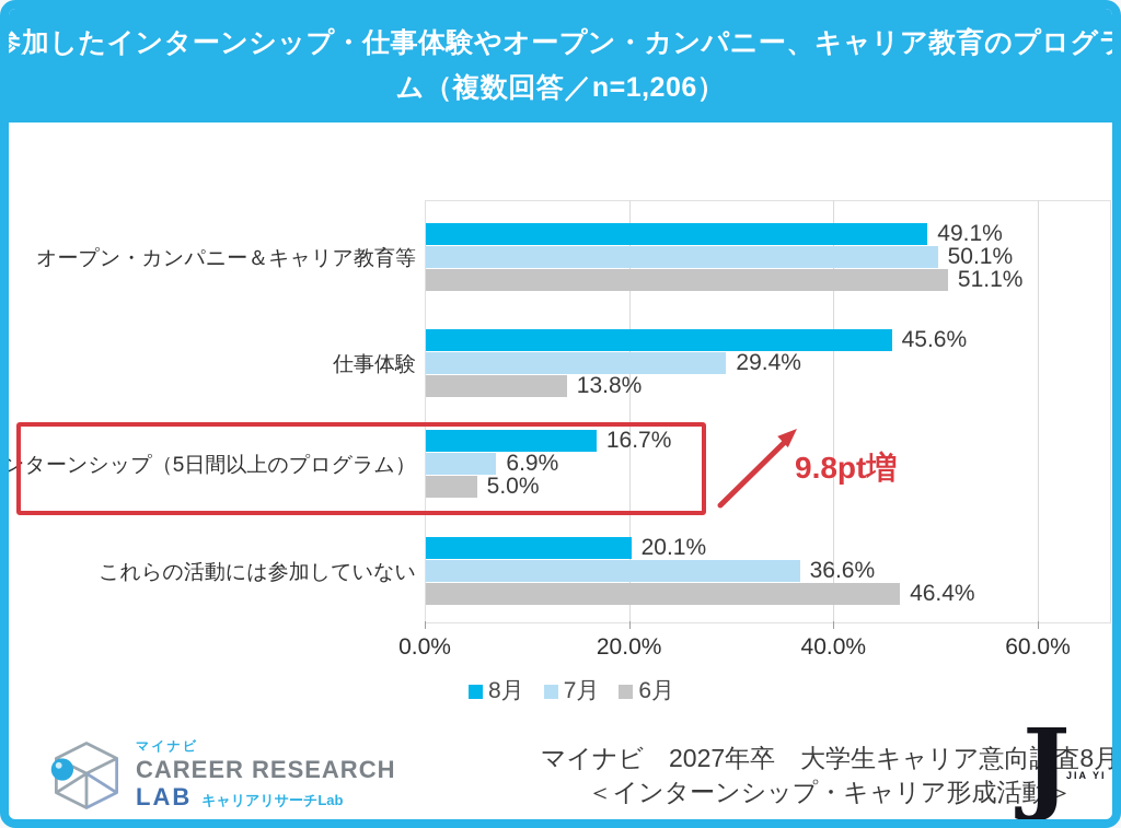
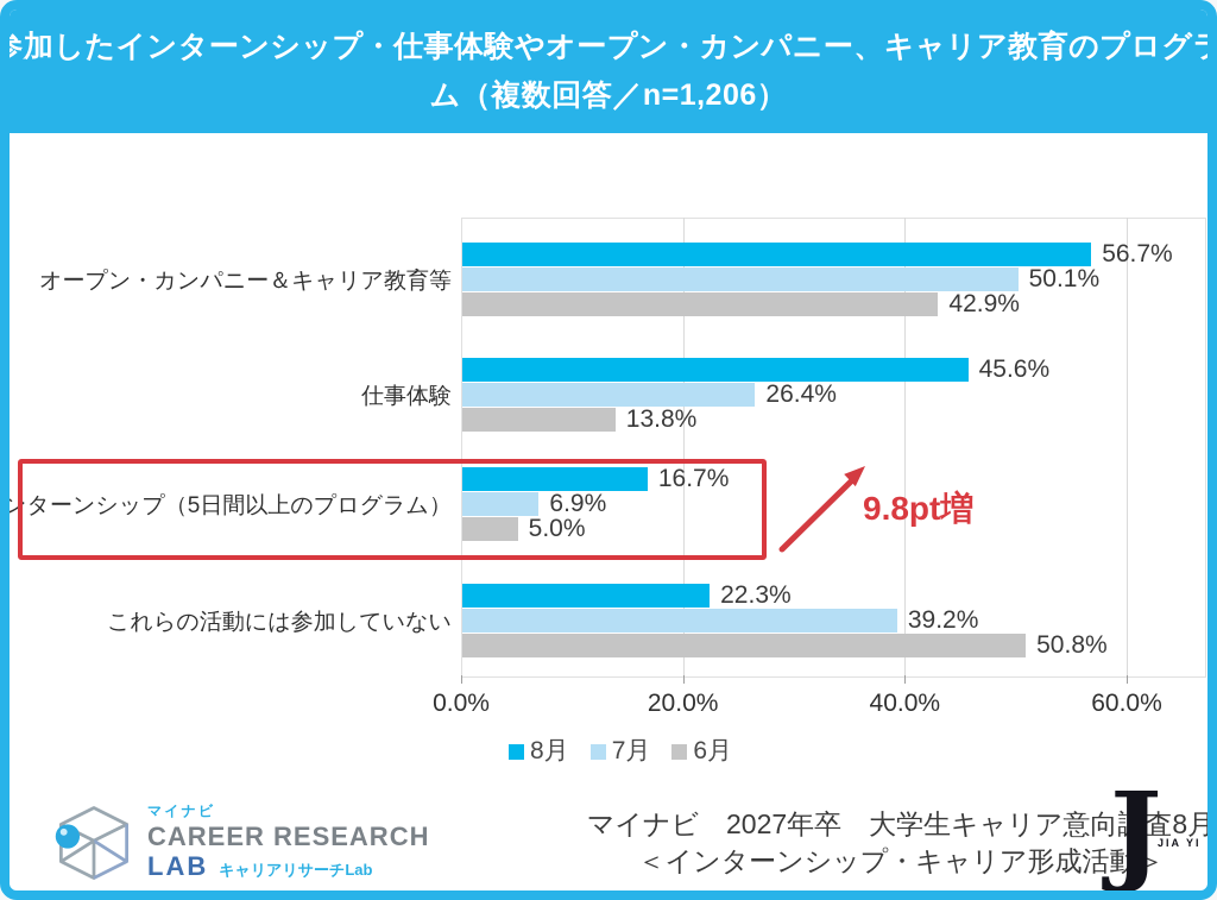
8月/オープン・カンパニー＆キャリア教育等: 49.1% -> 56.7%
6月/オープン・カンパニー＆キャリア教育等: 51.1% -> 42.9%
7月/仕事体験: 29.4% -> 26.4%
8月/これらの活動には参加していない: 20.1% -> 22.3%
7月/これらの活動には参加していない: 36.6% -> 39.2%
6月/これらの活動には参加していない: 46.4% -> 50.8%
